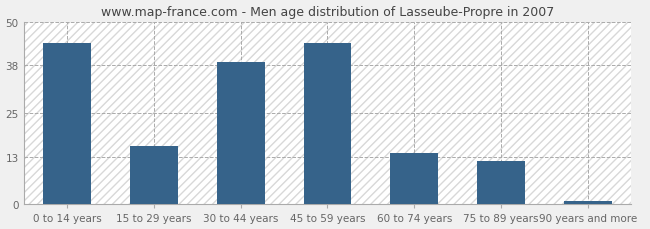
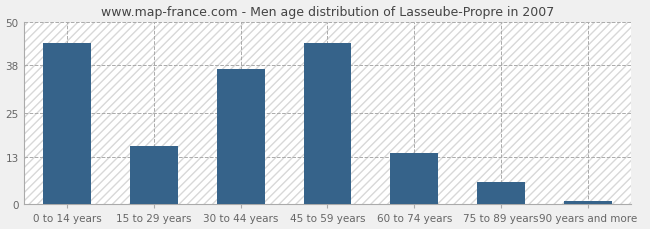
30 to 44 years: 39 -> 37
75 to 89 years: 12 -> 6
